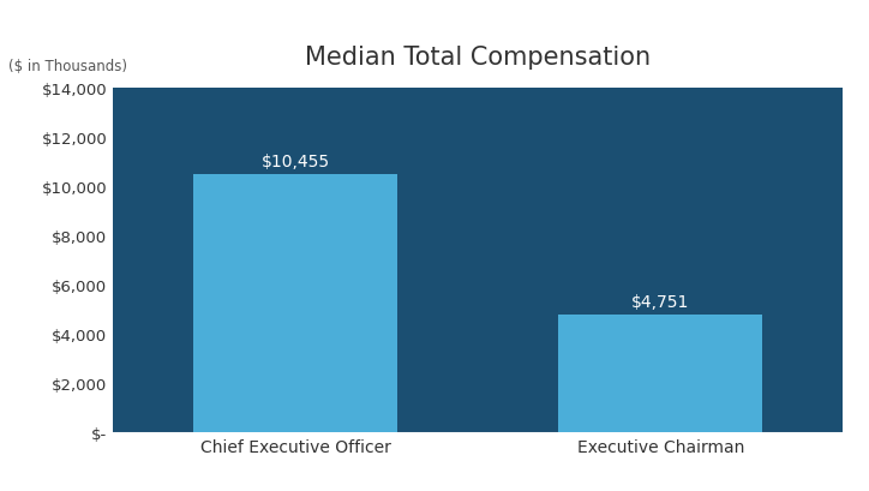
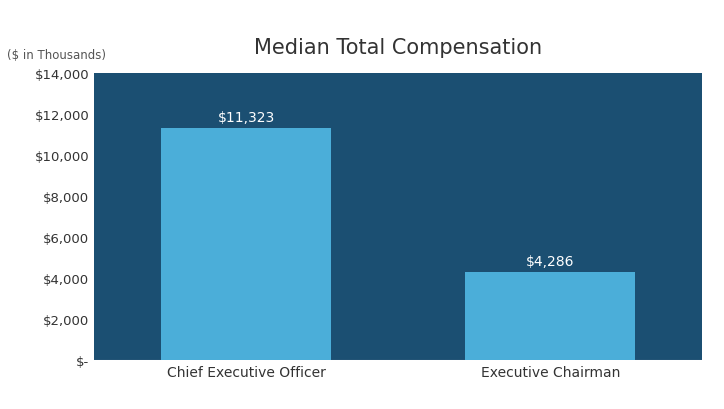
Chief Executive Officer: $10,455 -> $11,323
Executive Chairman: $4,751 -> $4,286
